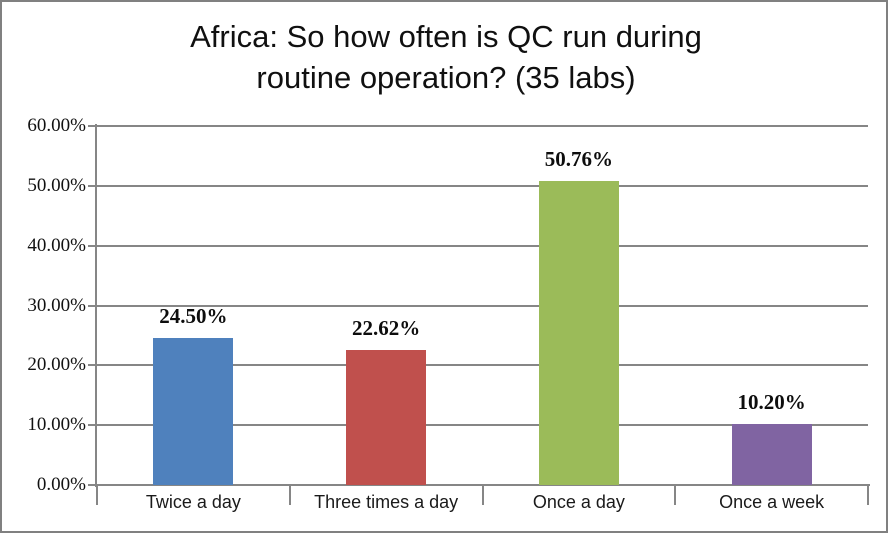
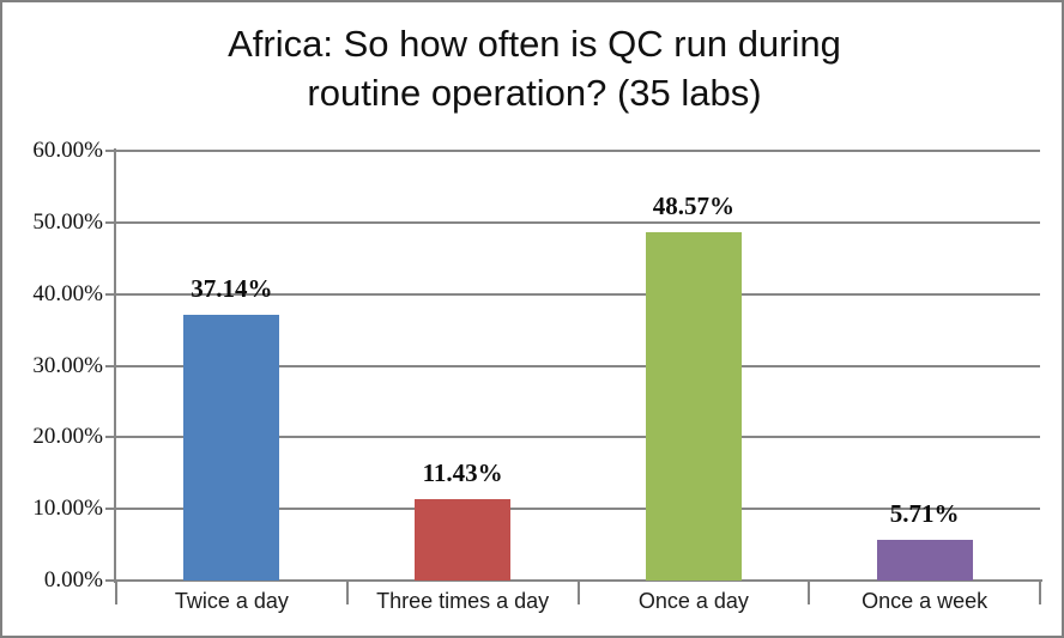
Twice a day: 24.50% -> 37.14%
Three times a day: 22.62% -> 11.43%
Once a day: 50.76% -> 48.57%
Once a week: 10.20% -> 5.71%
